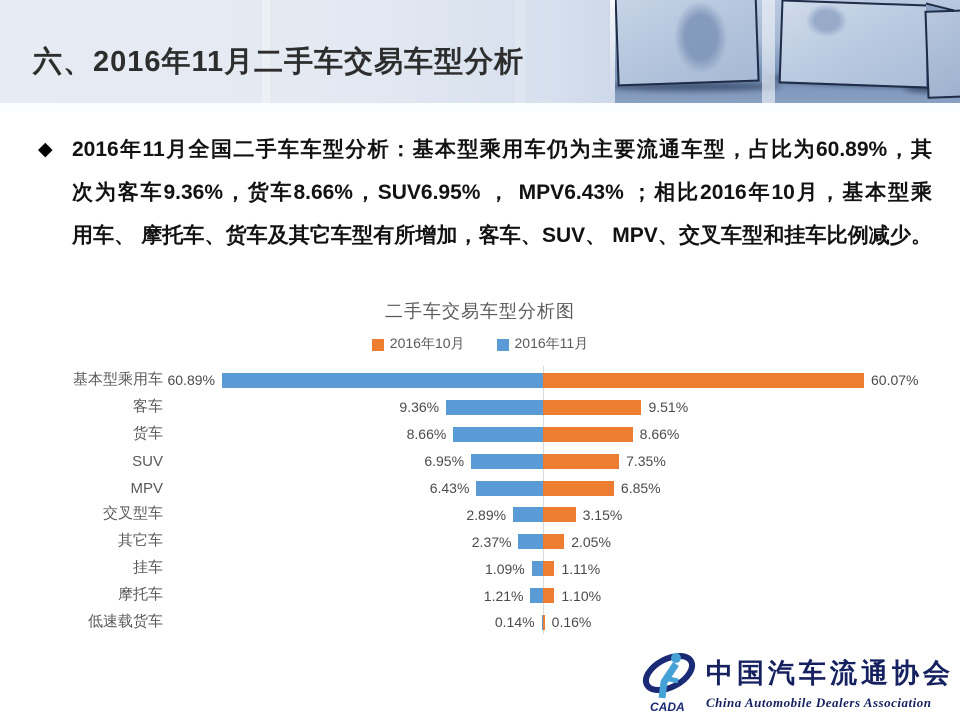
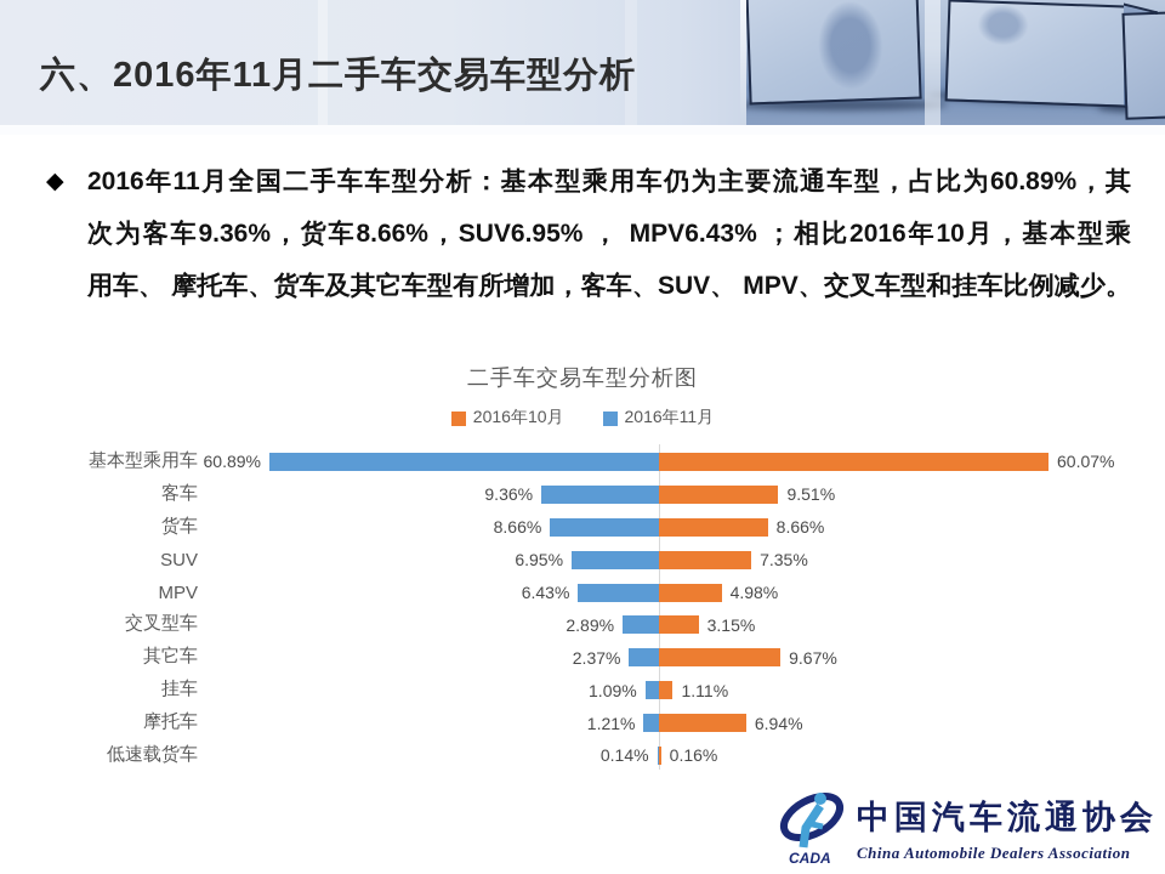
2016年10月/MPV: 6.85% -> 4.98%
2016年10月/其它车: 2.05% -> 9.67%
2016年10月/摩托车: 1.10% -> 6.94%
